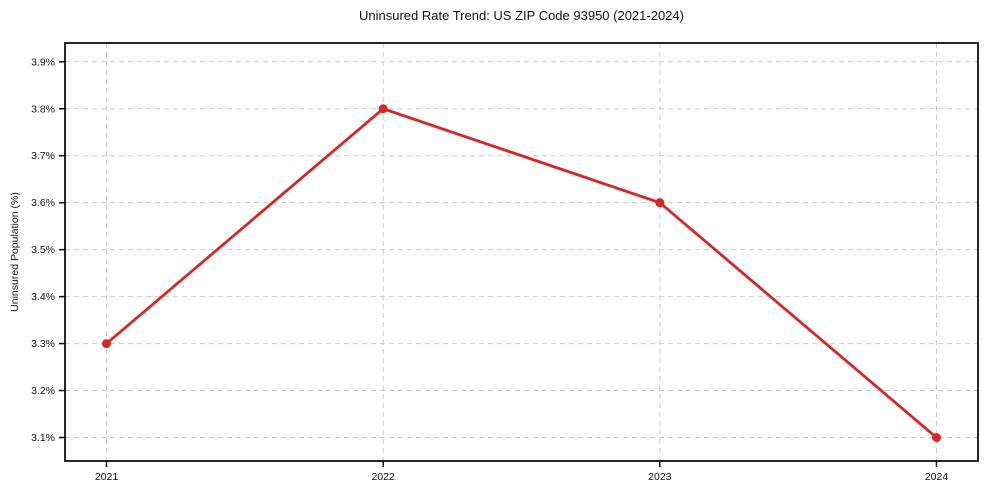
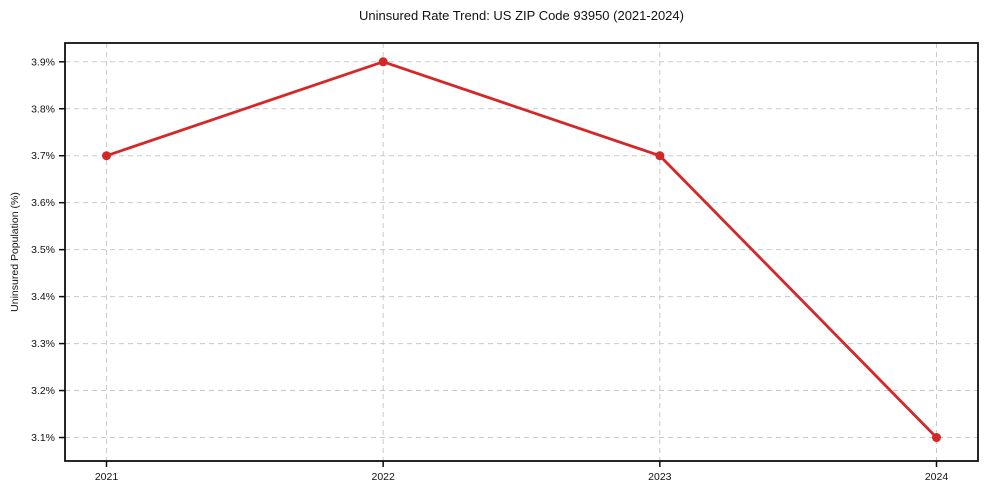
2021: 3.3% -> 3.7%
2022: 3.8% -> 3.9%
2023: 3.6% -> 3.7%
